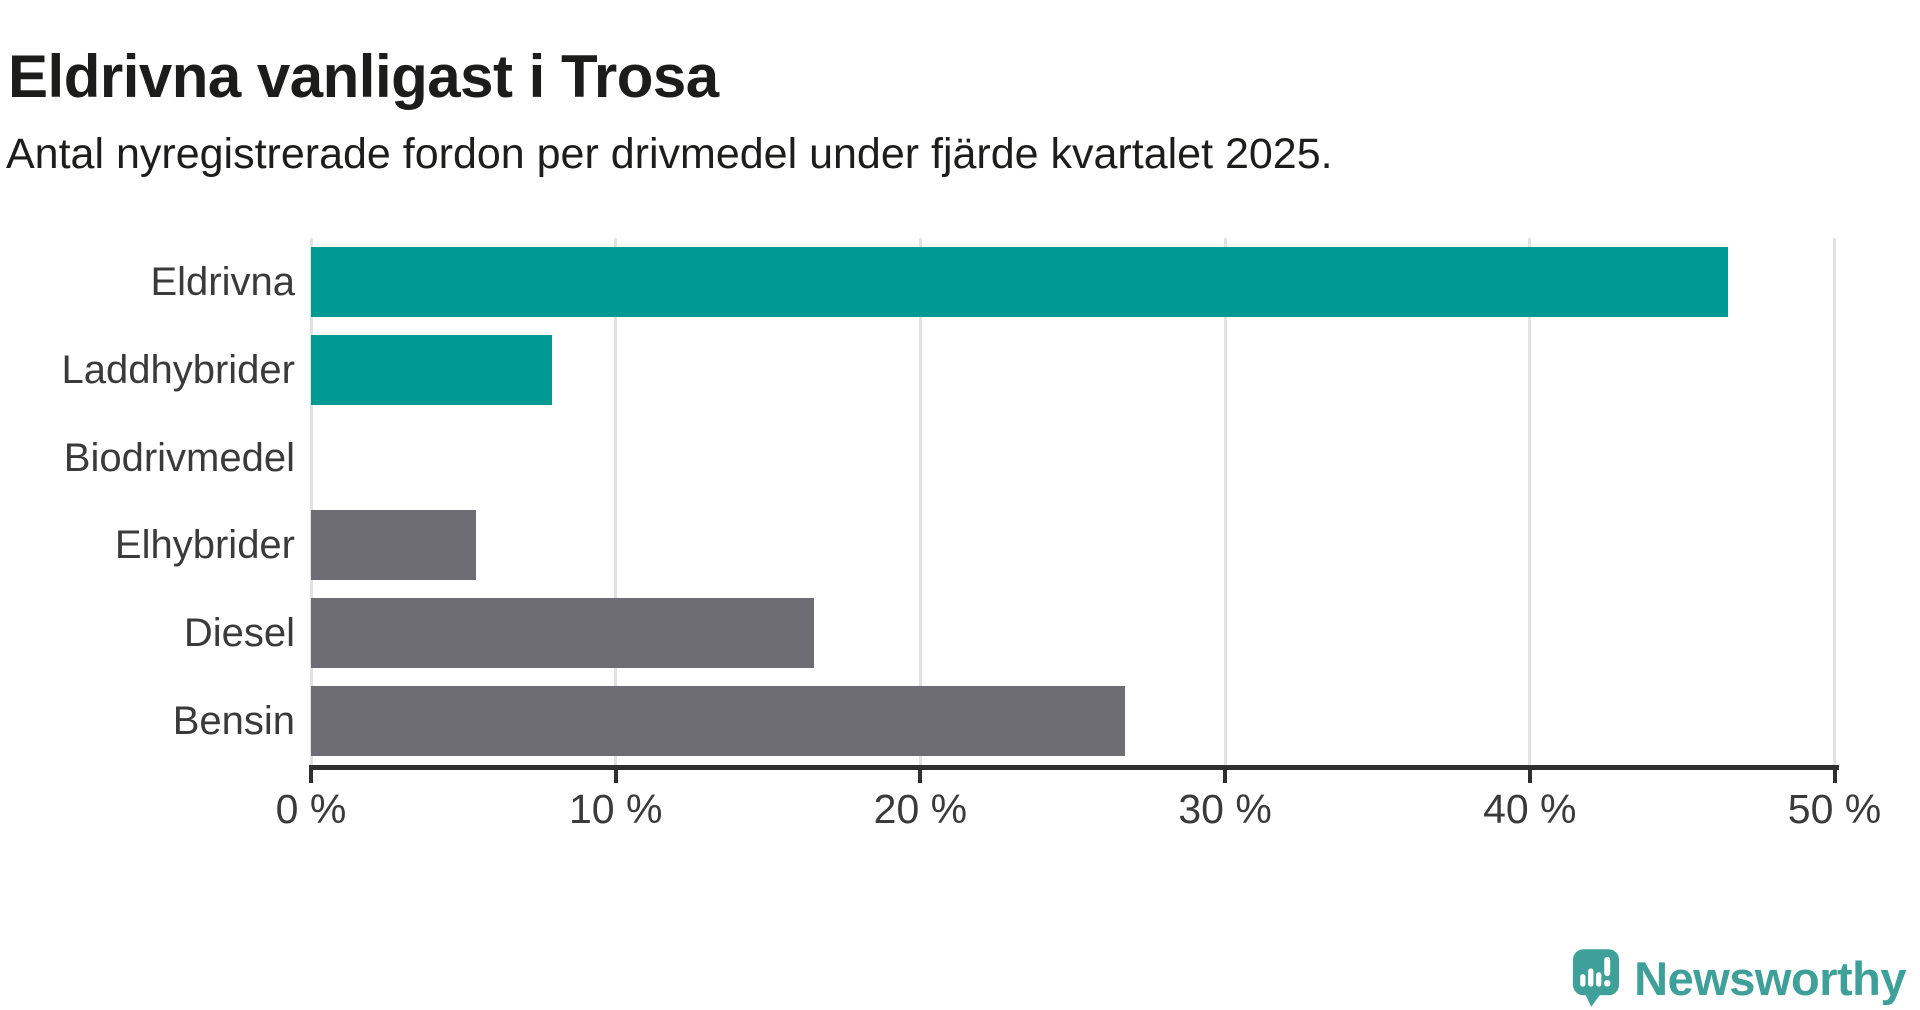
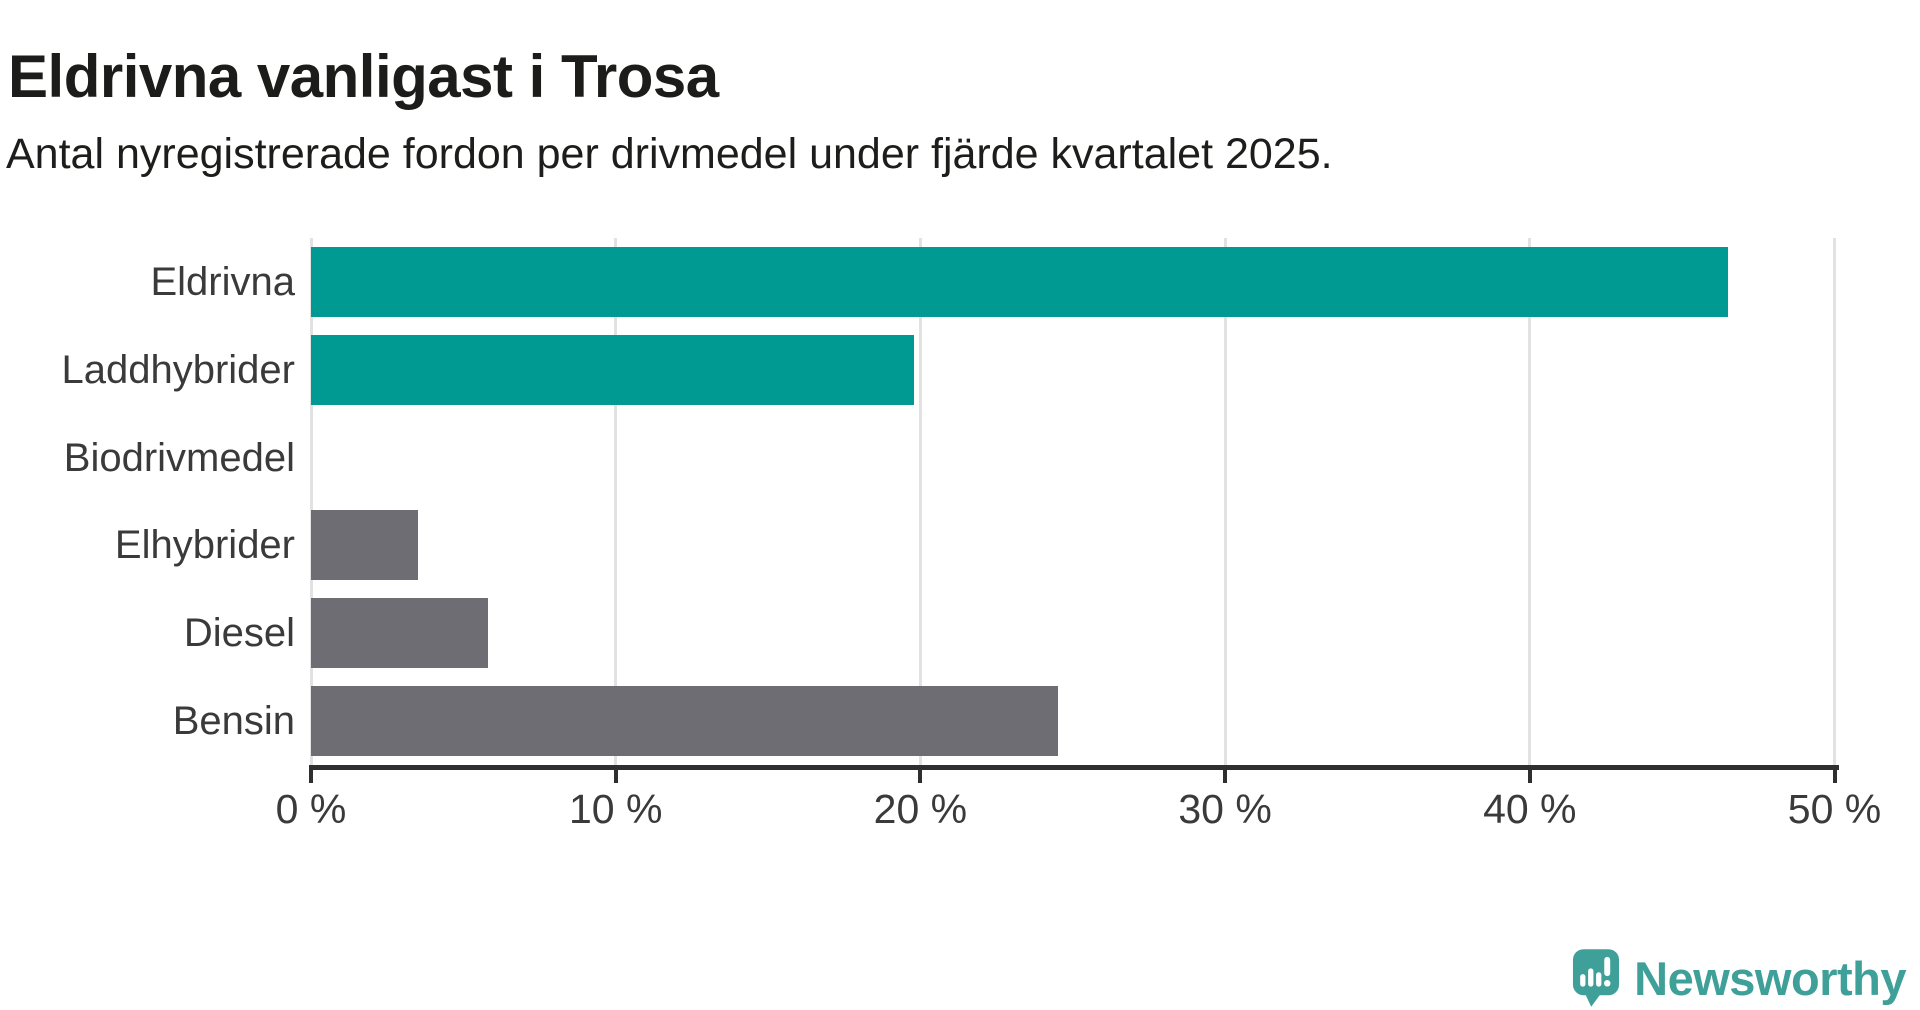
Laddhybrider: 7.9% -> 19.8%
Elhybrider: 5.4% -> 3.5%
Diesel: 16.5% -> 5.8%
Bensin: 26.7% -> 24.5%
